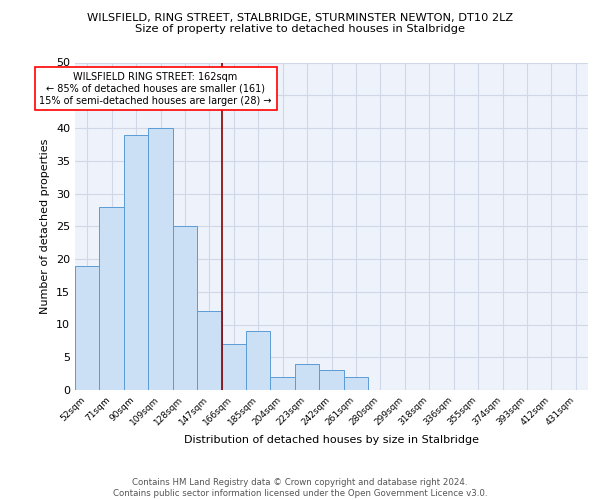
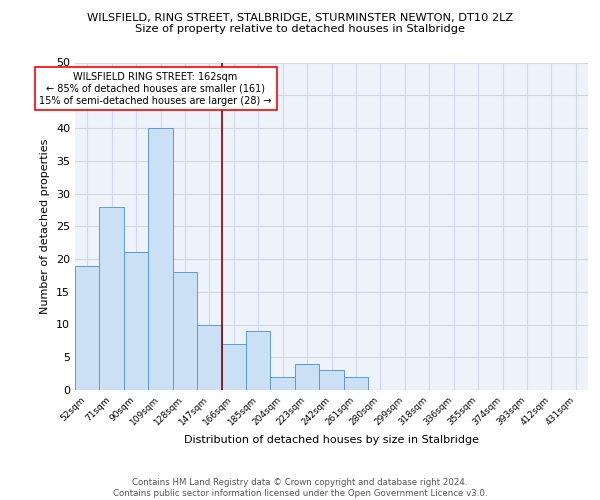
90sqm: 39 -> 21
128sqm: 25 -> 18
147sqm: 12 -> 10
